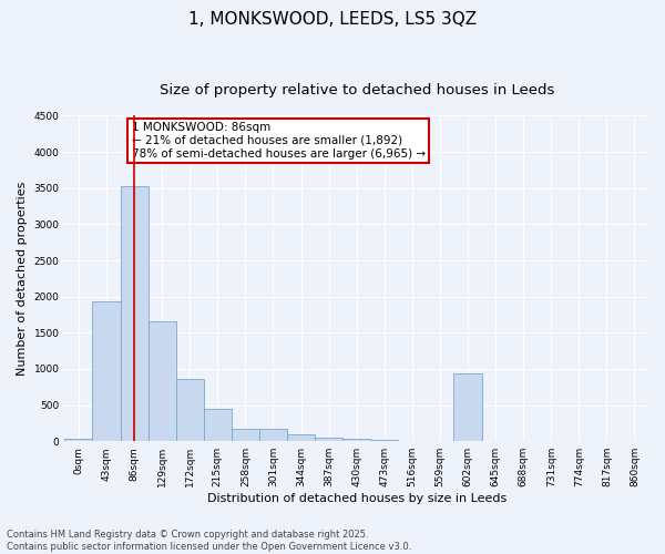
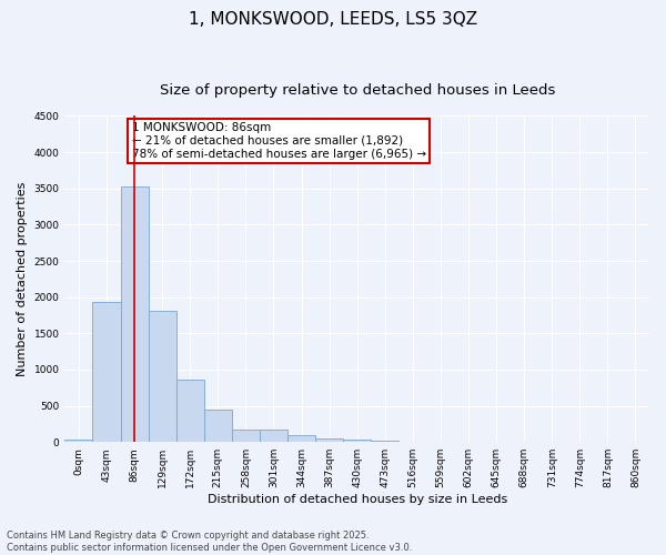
129sqm: 1660 -> 1810
602sqm: 940 -> 0
